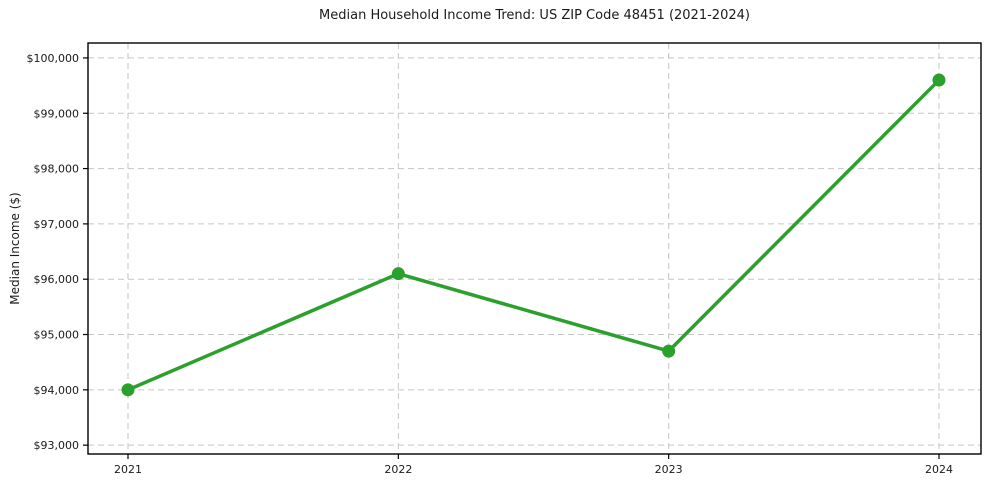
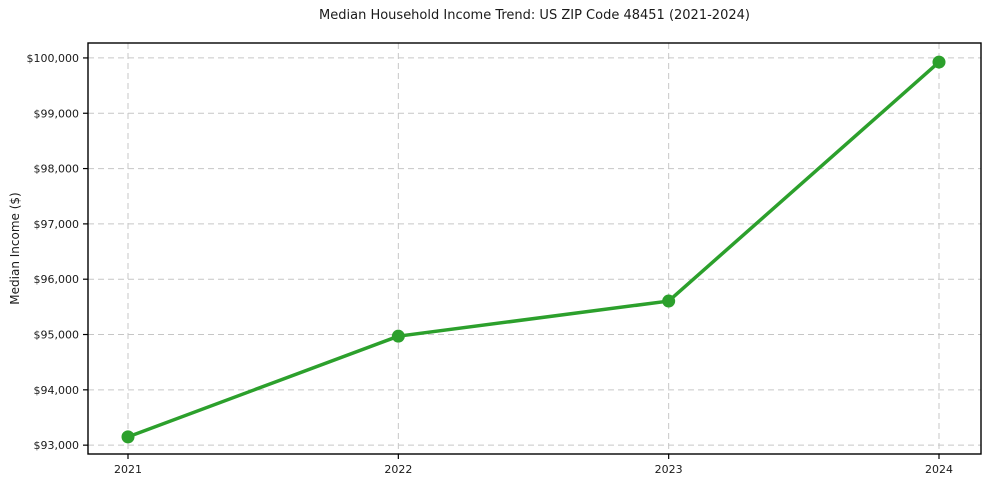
2021: $94000 -> $93200
2022: $96100 -> $95000
2023: $94700 -> $95600
2024: $99600 -> $99900
